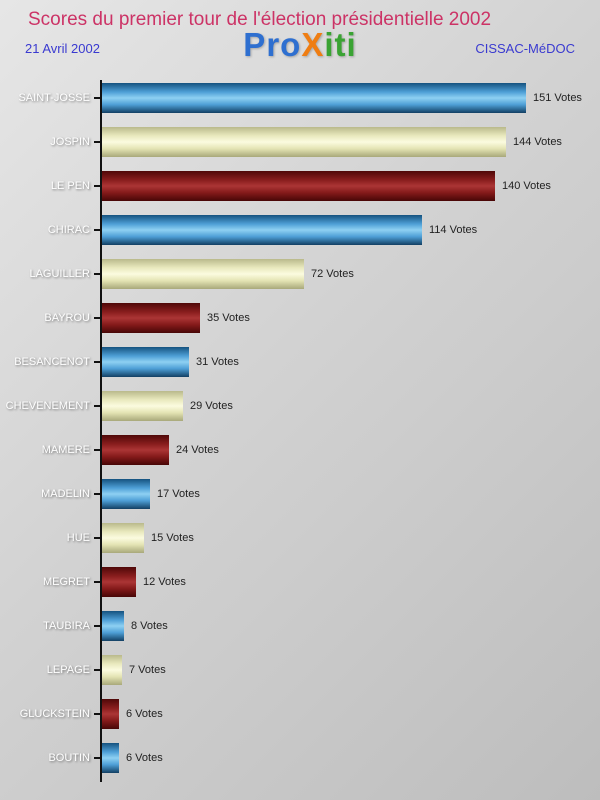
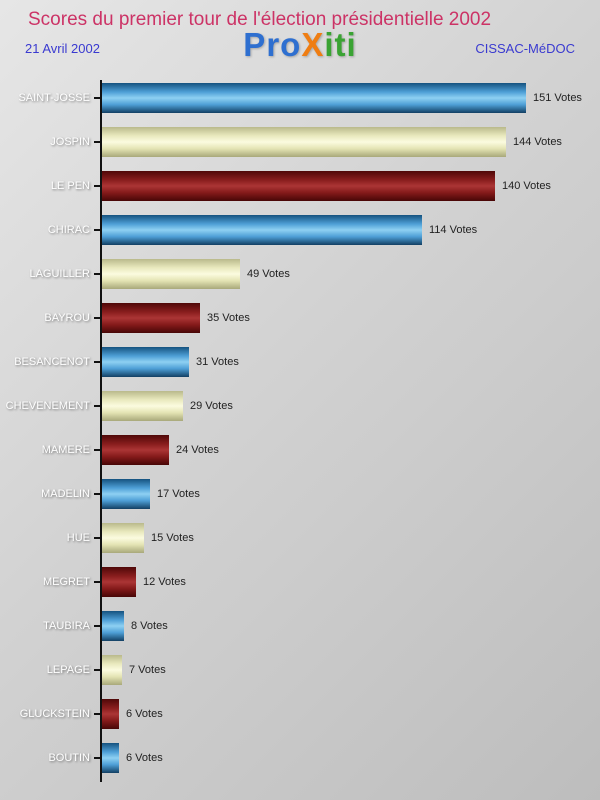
LAGUILLER: 72 -> 49
